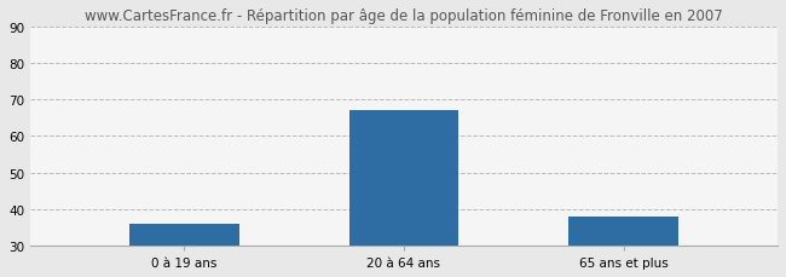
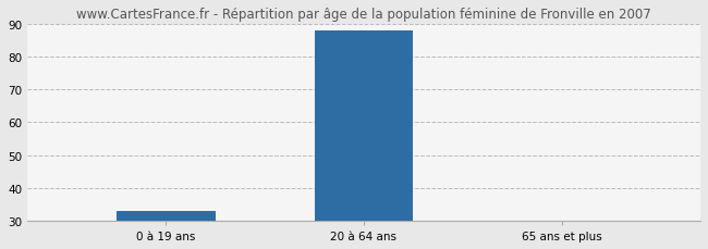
0 à 19 ans: 36 -> 33
20 à 64 ans: 67 -> 88
65 ans et plus: 38 -> 30
